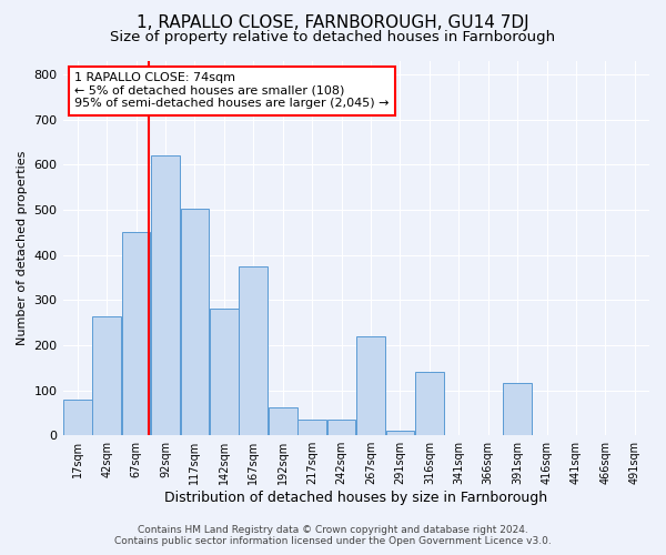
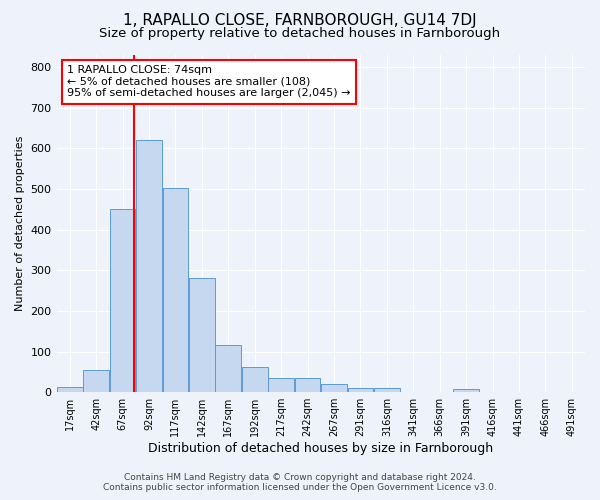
17sqm: 80 -> 13
42sqm: 265 -> 55
167sqm: 375 -> 117
267sqm: 220 -> 20
316sqm: 140 -> 10
391sqm: 115 -> 8
